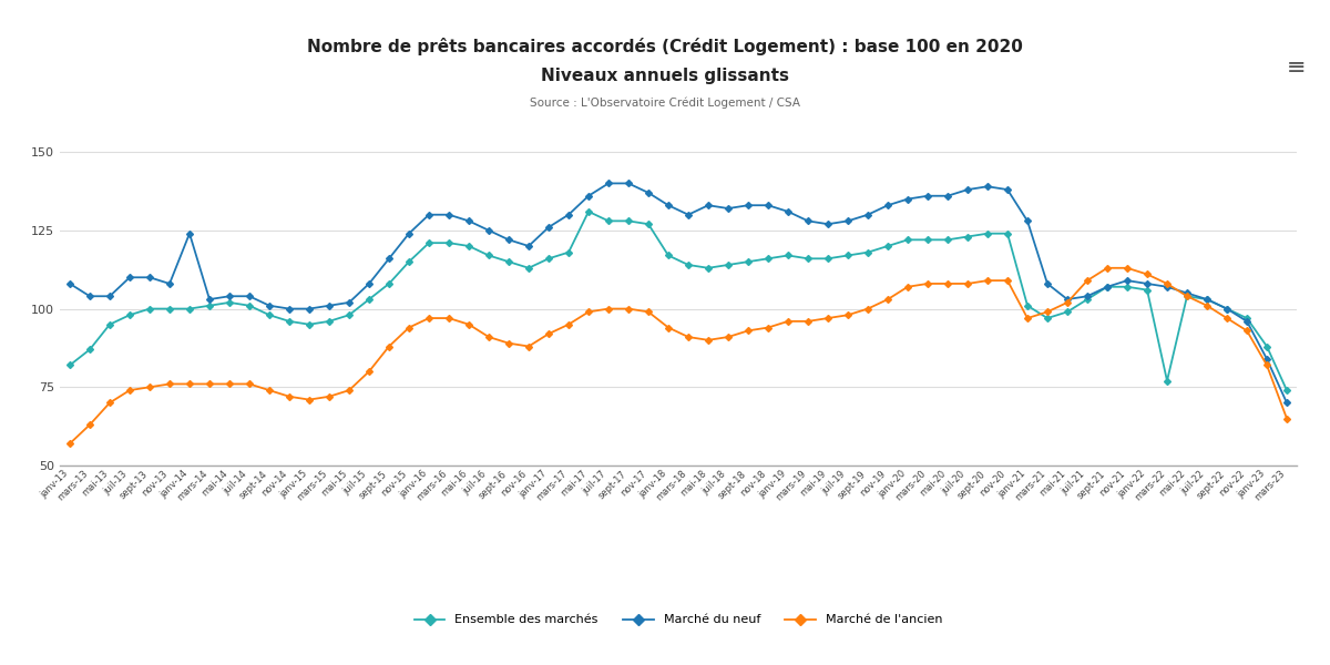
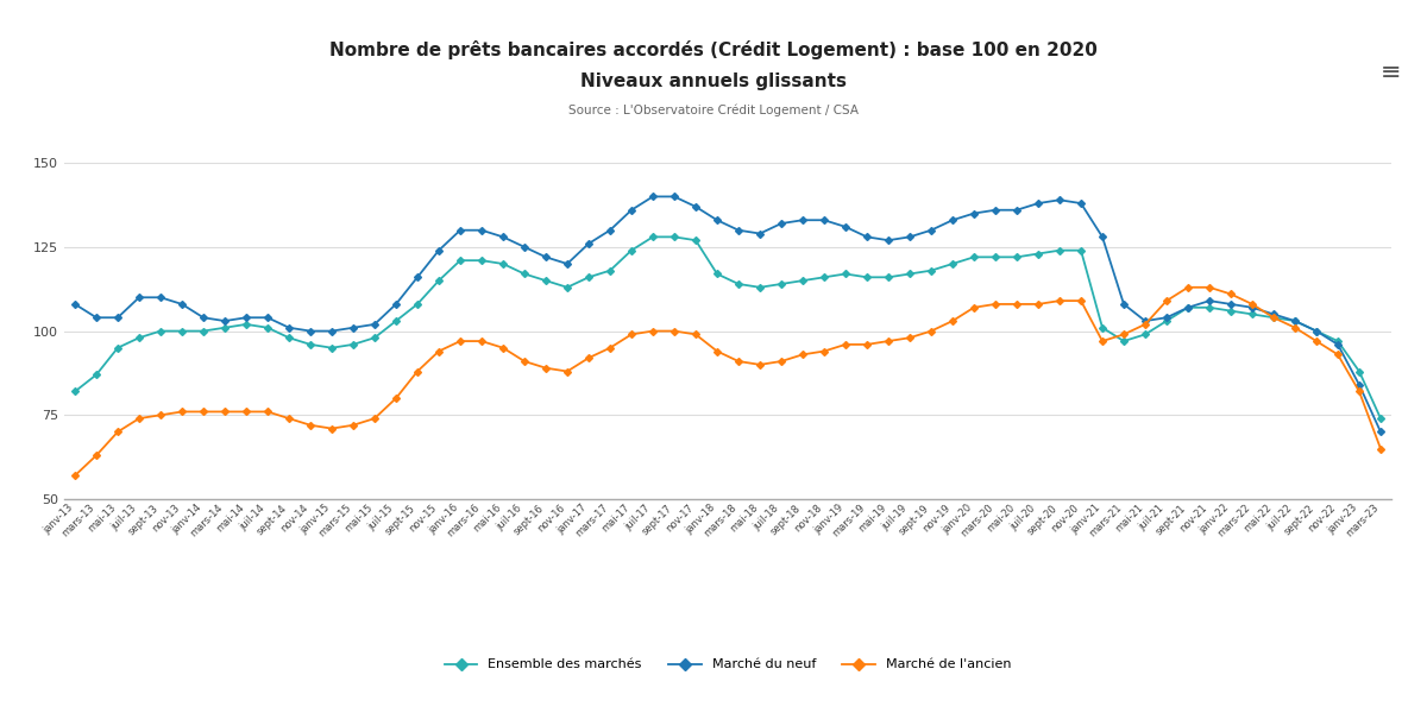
Marché du neuf/janv-14: 124 -> 104
Ensemble des marchés/mai-17: 131 -> 124
Marché du neuf/mai-18: 133 -> 129
Ensemble des marchés/mars-22: 77 -> 105
